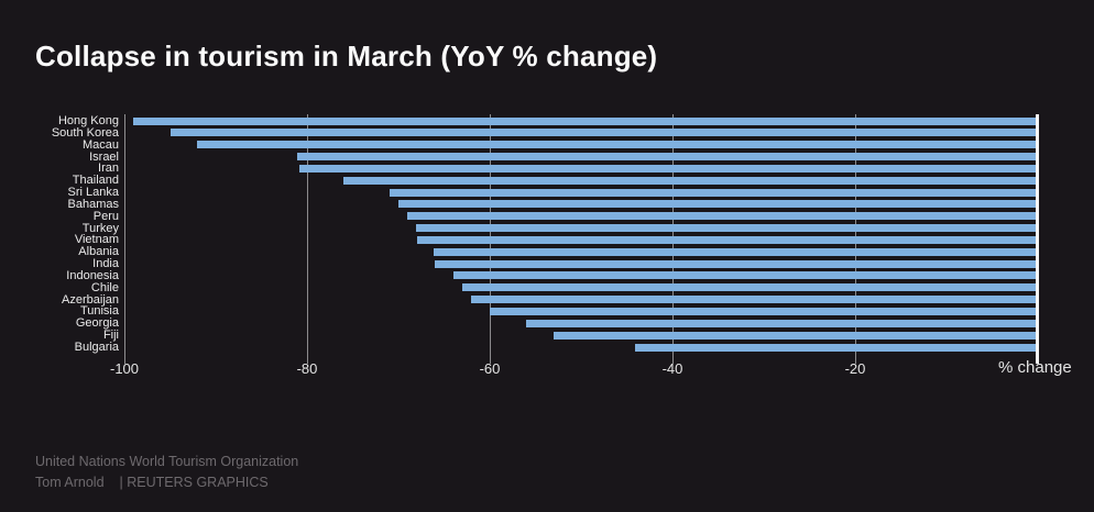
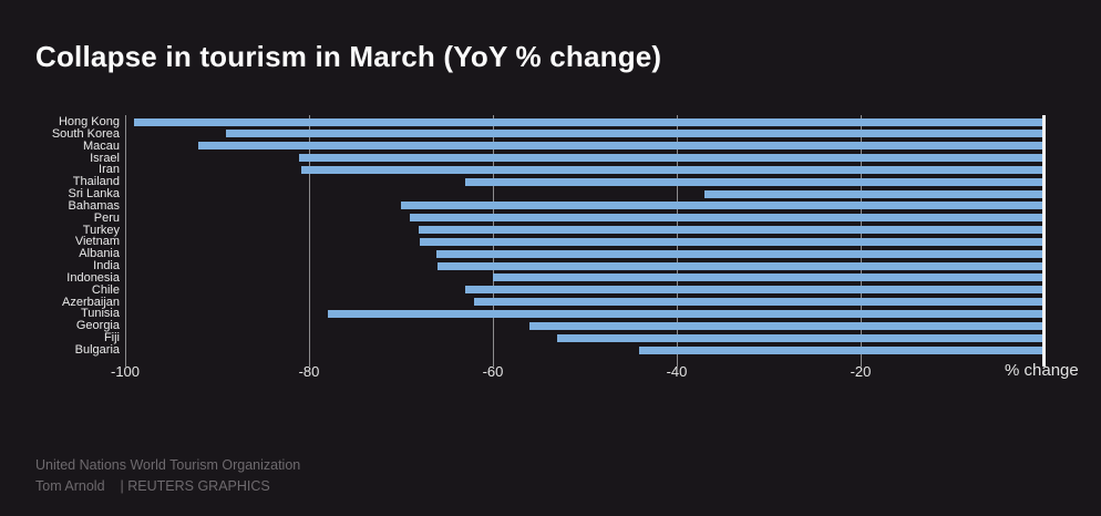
South Korea: -95 -> -89
Thailand: -76 -> -63
Sri Lanka: -71 -> -37
Indonesia: -64 -> -60
Tunisia: -60 -> -78
